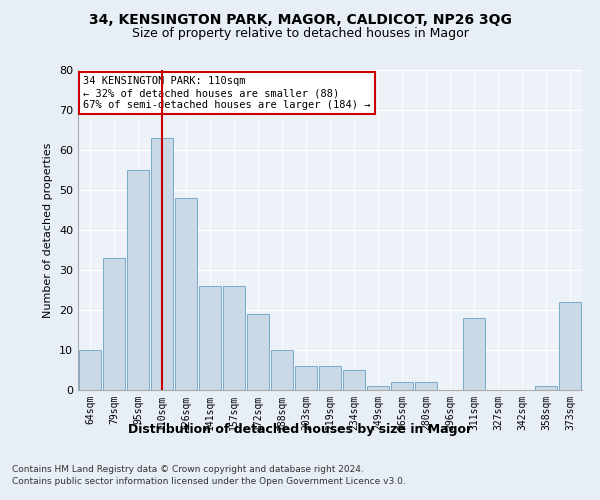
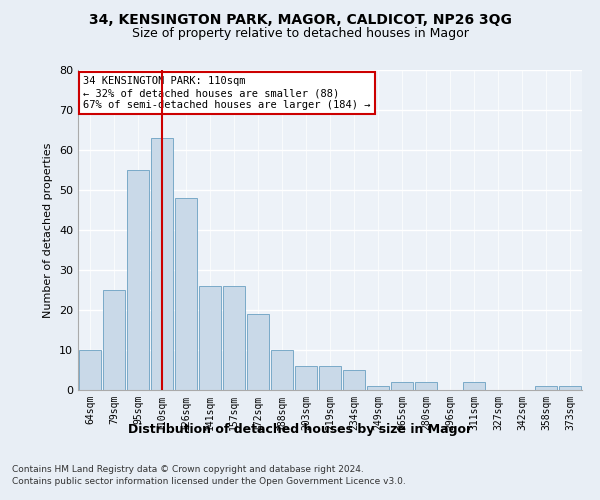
79sqm: 33 -> 25
311sqm: 18 -> 2
373sqm: 22 -> 1
